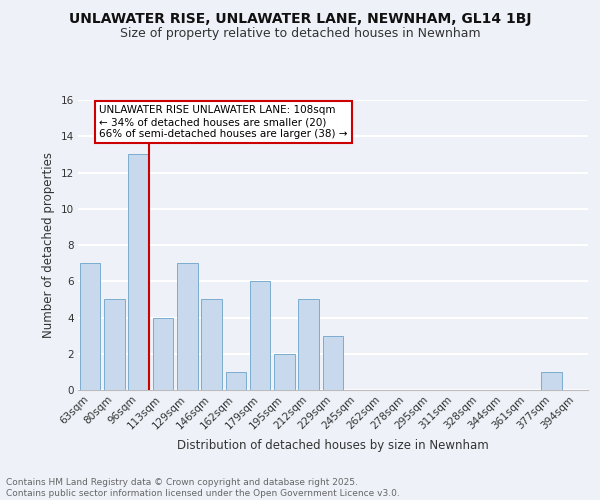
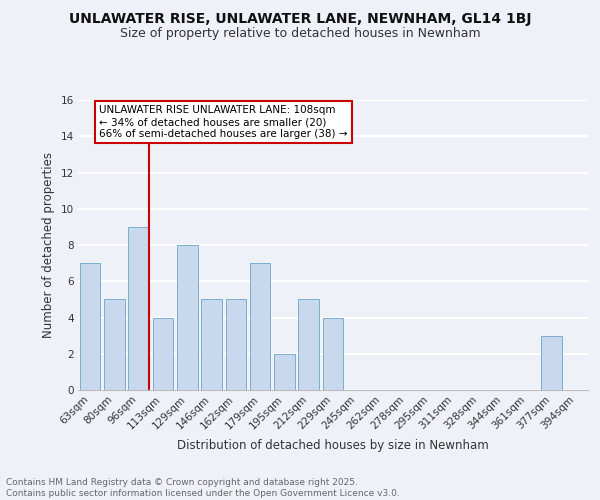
96sqm: 13 -> 9
129sqm: 7 -> 8
162sqm: 1 -> 5
179sqm: 6 -> 7
229sqm: 3 -> 4
377sqm: 1 -> 3
